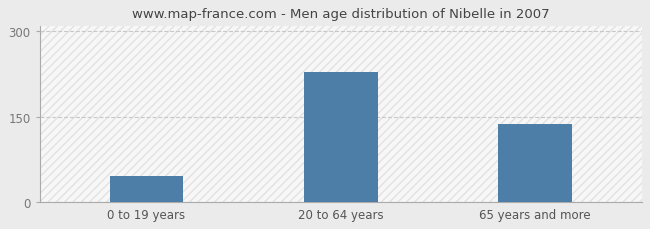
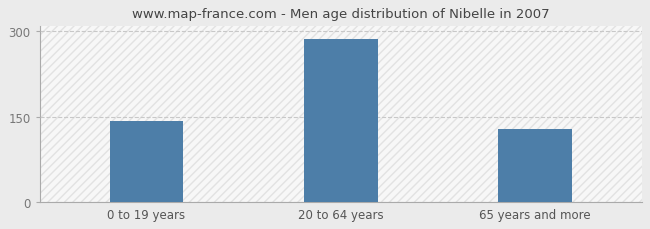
0 to 19 years: 46 -> 142
20 to 64 years: 228 -> 287
65 years and more: 138 -> 128
